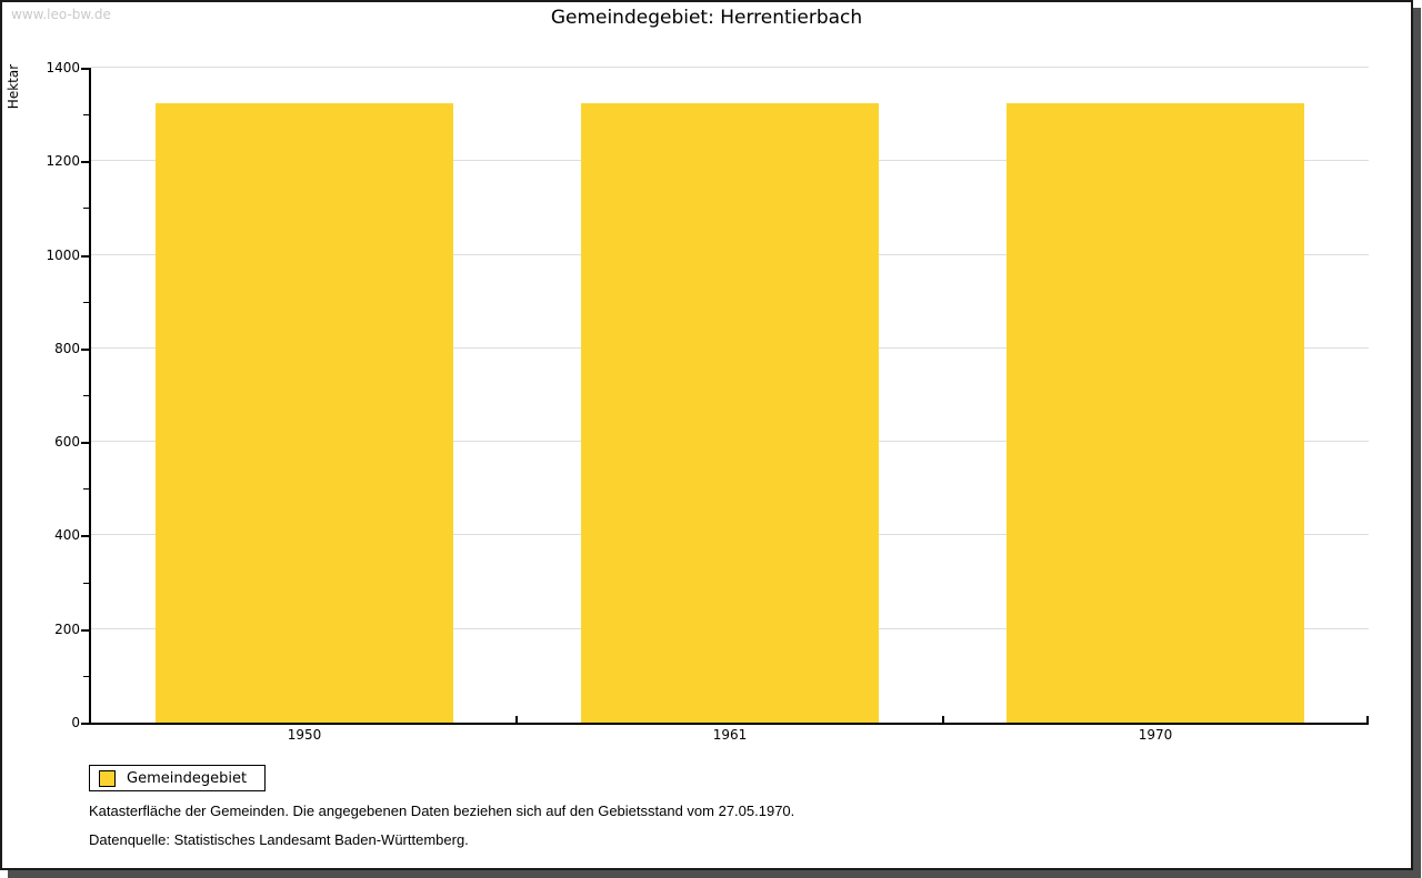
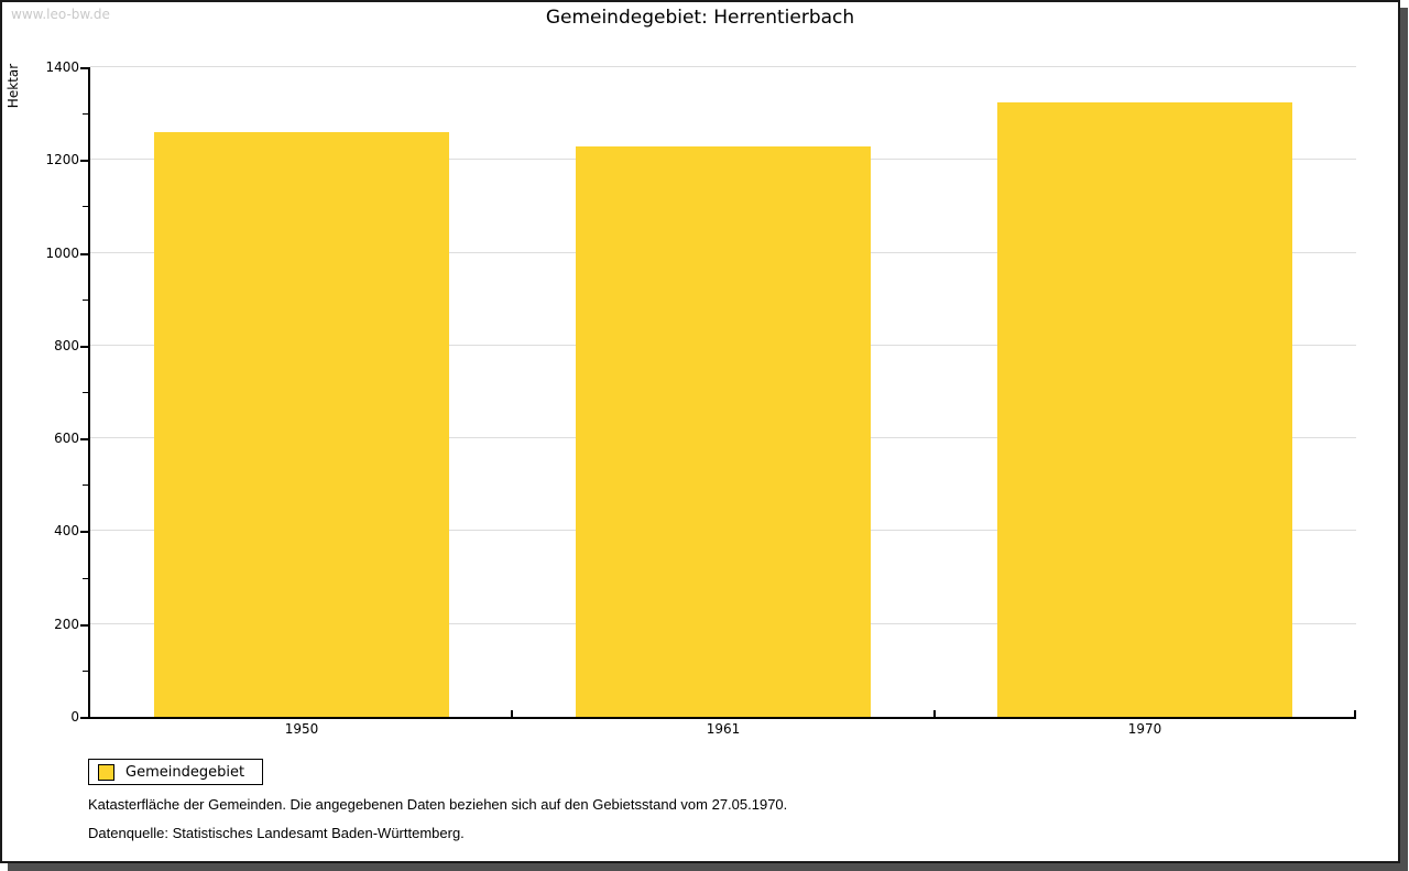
1950: 1320 -> 1260
1961: 1320 -> 1230
